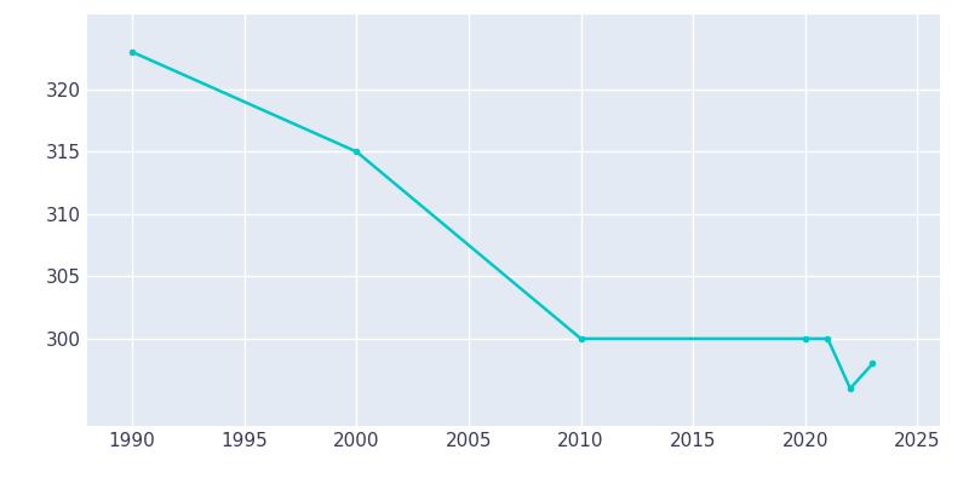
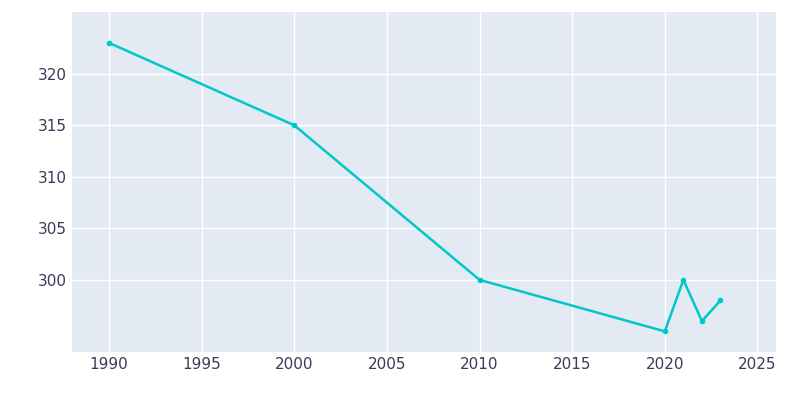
2020: 300 -> 295
